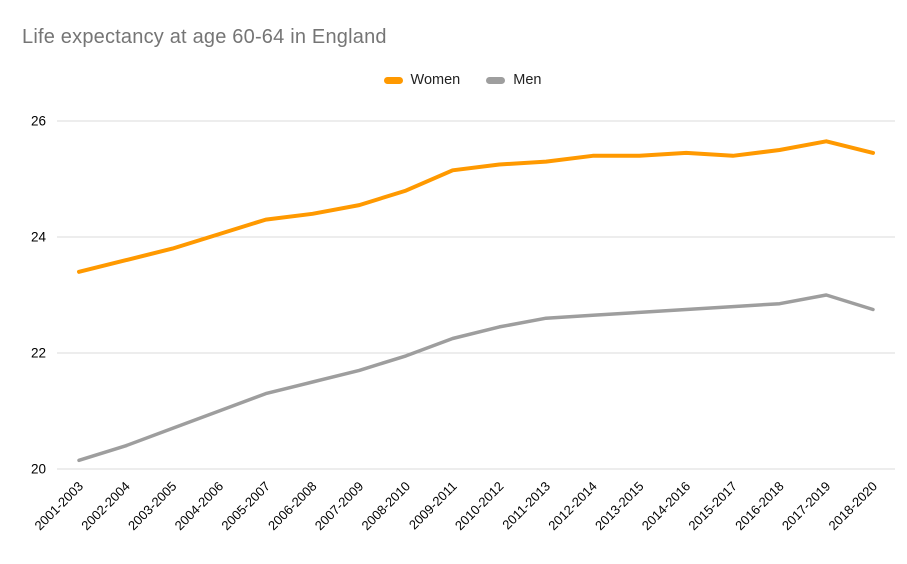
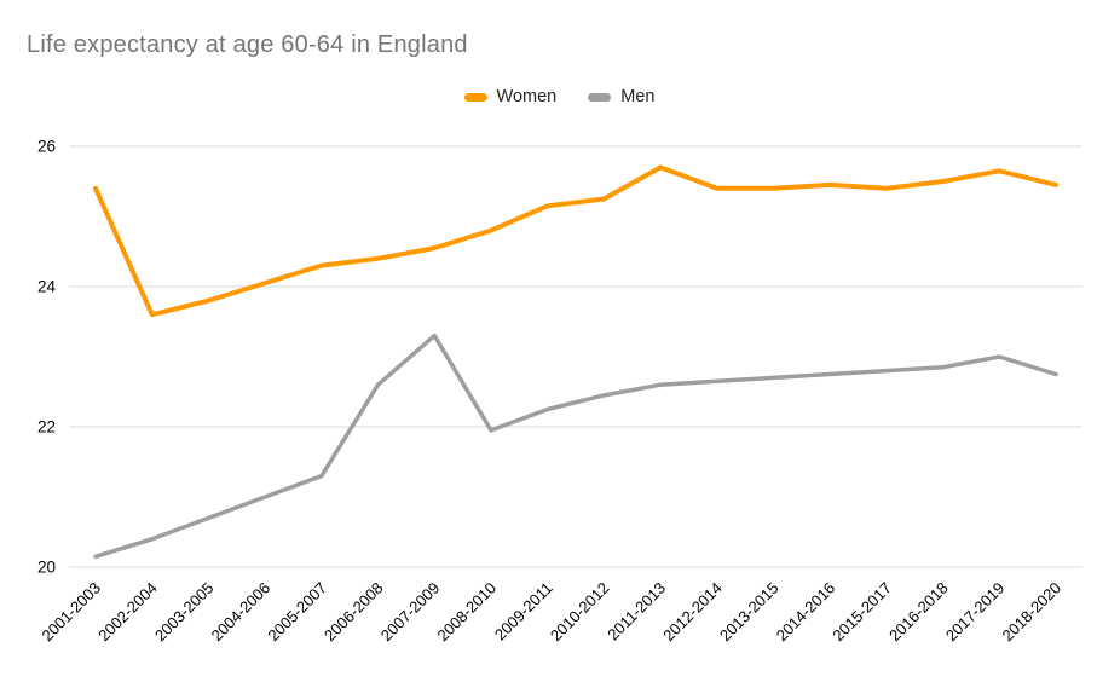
Women/2001-2003: 23.4 -> 25.4
Men/2006-2008: 21.5 -> 22.6
Men/2007-2009: 21.7 -> 23.3
Women/2011-2013: 25.3 -> 25.7
